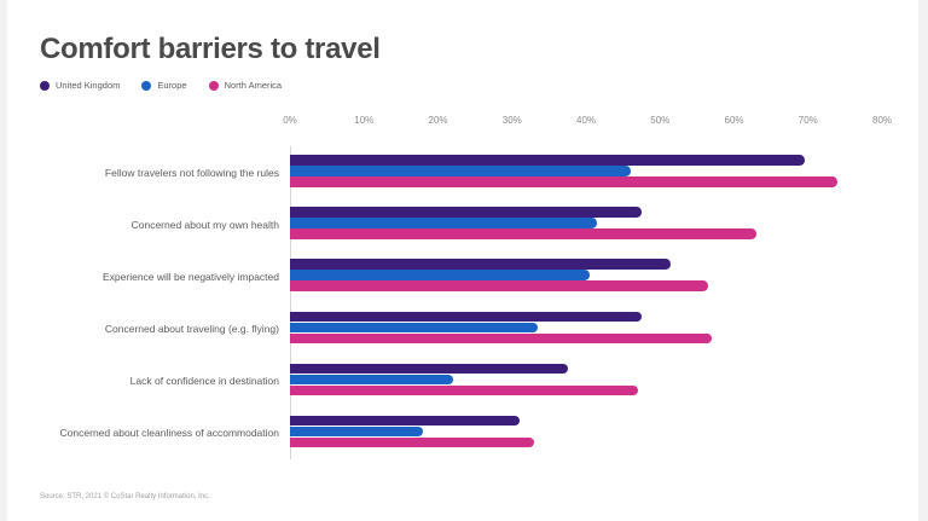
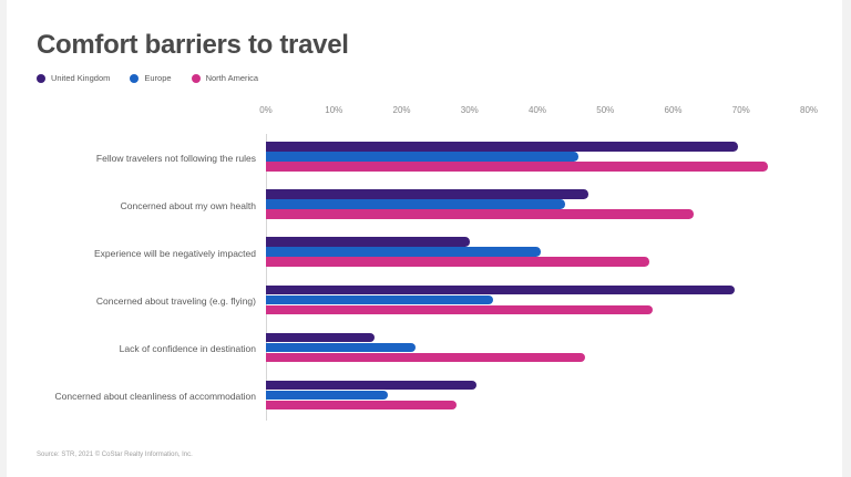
Europe/Concerned about my own health: 42% -> 44%
United Kingdom/Experience will be negatively impacted: 52% -> 30%
United Kingdom/Concerned about traveling (e.g. flying): 48% -> 69%
United Kingdom/Lack of confidence in destination: 38% -> 16%
North America/Concerned about cleanliness of accommodation: 33% -> 28%
